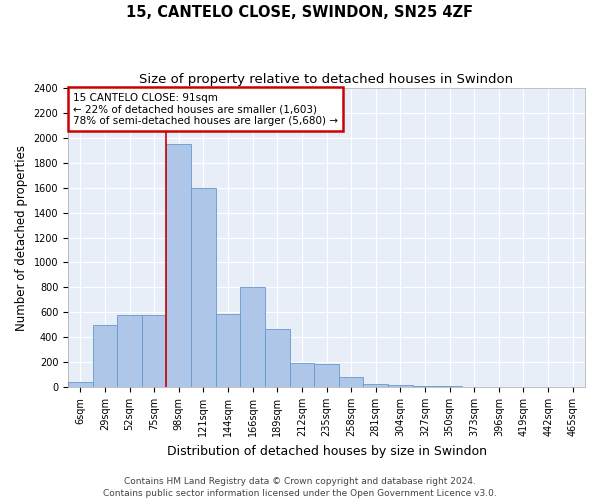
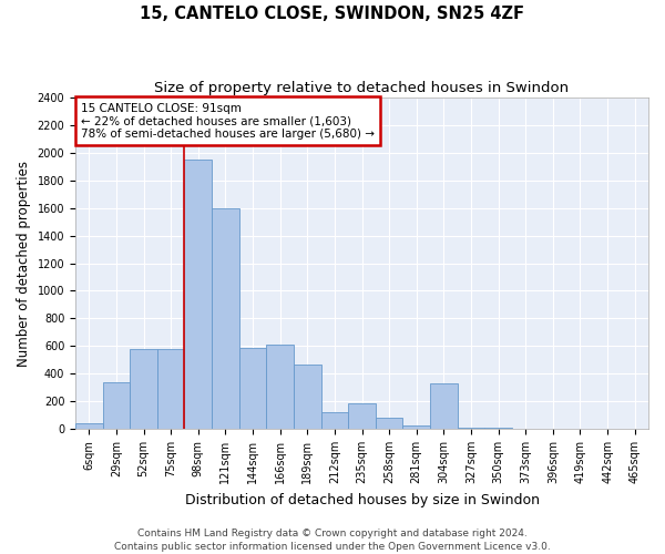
29sqm: 500 -> 340
166sqm: 800 -> 610
212sqm: 200 -> 120
304sqm: 20 -> 330
